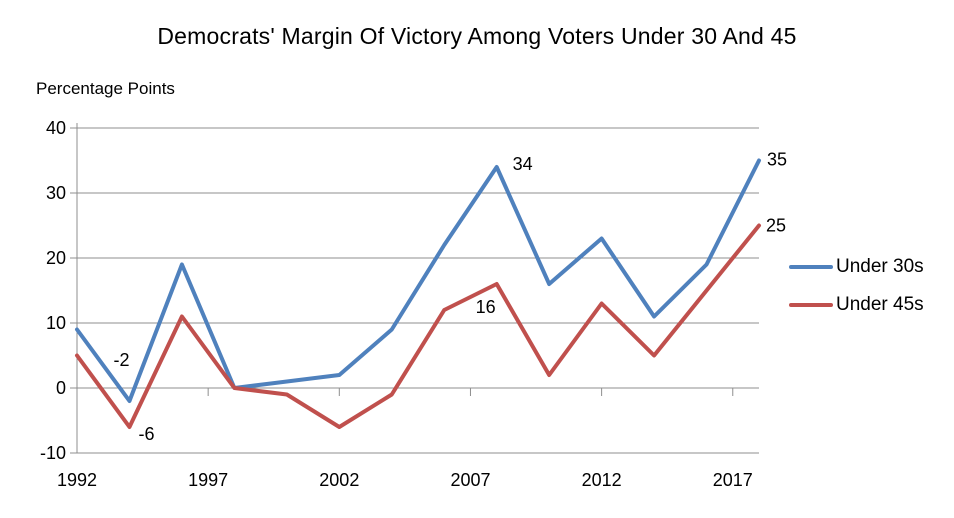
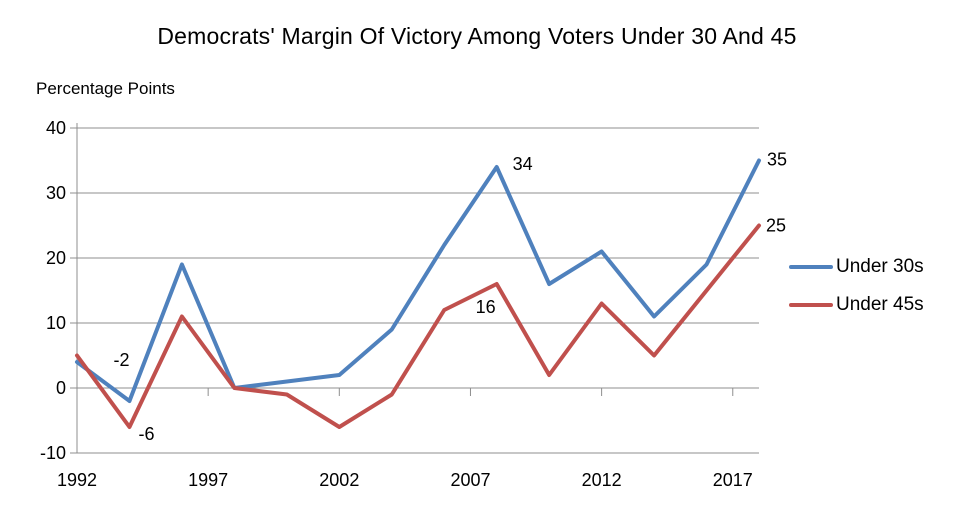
Under 30s/1992: 9 -> 4
Under 30s/2012: 23 -> 21
